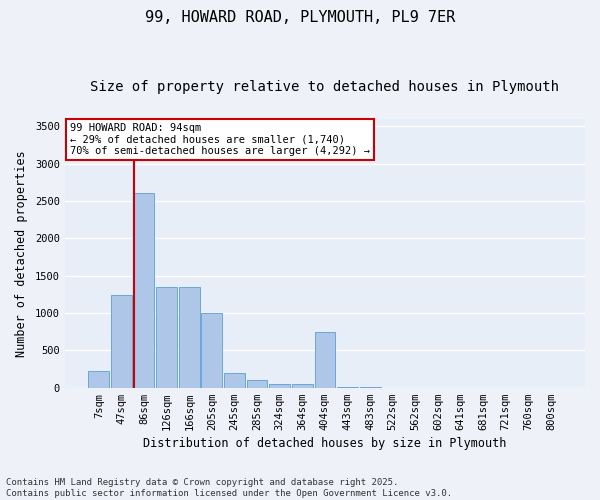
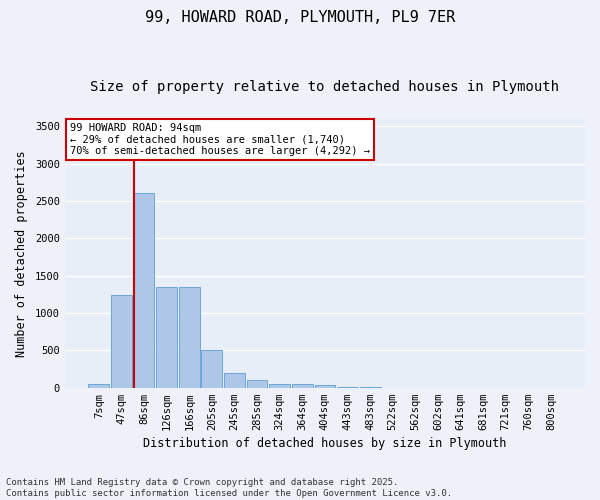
7sqm: 220 -> 50
205sqm: 1000 -> 500
404sqm: 740 -> 30
